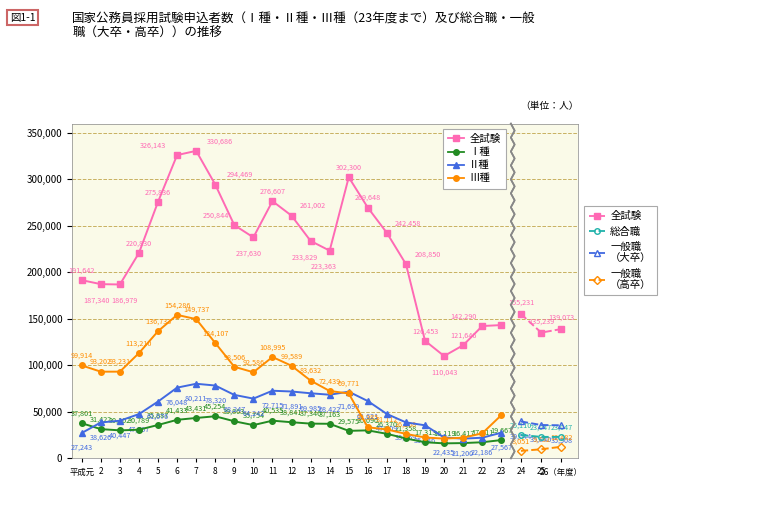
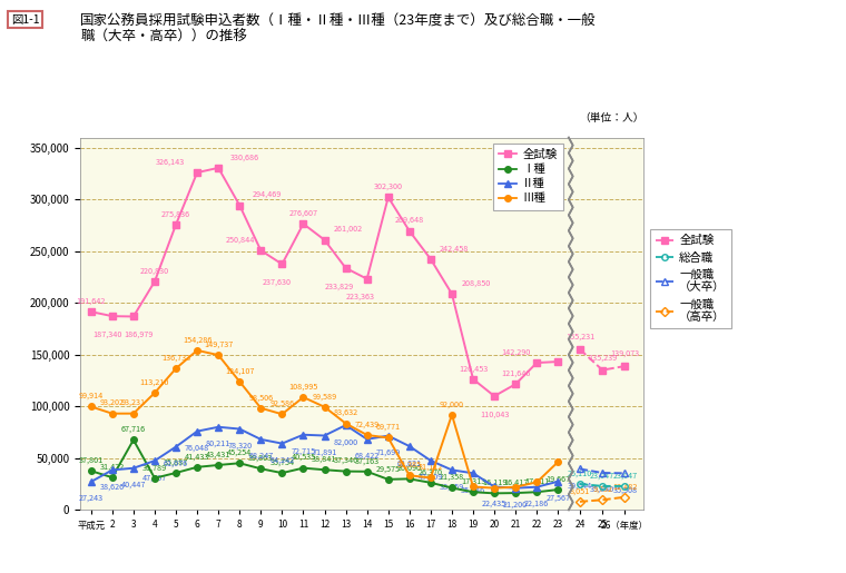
Ⅰ種/3: 30,102 -> 67,716
Ⅱ種/13: 70,000 -> 82,000
Ⅲ種/18: 26,000 -> 92,000
